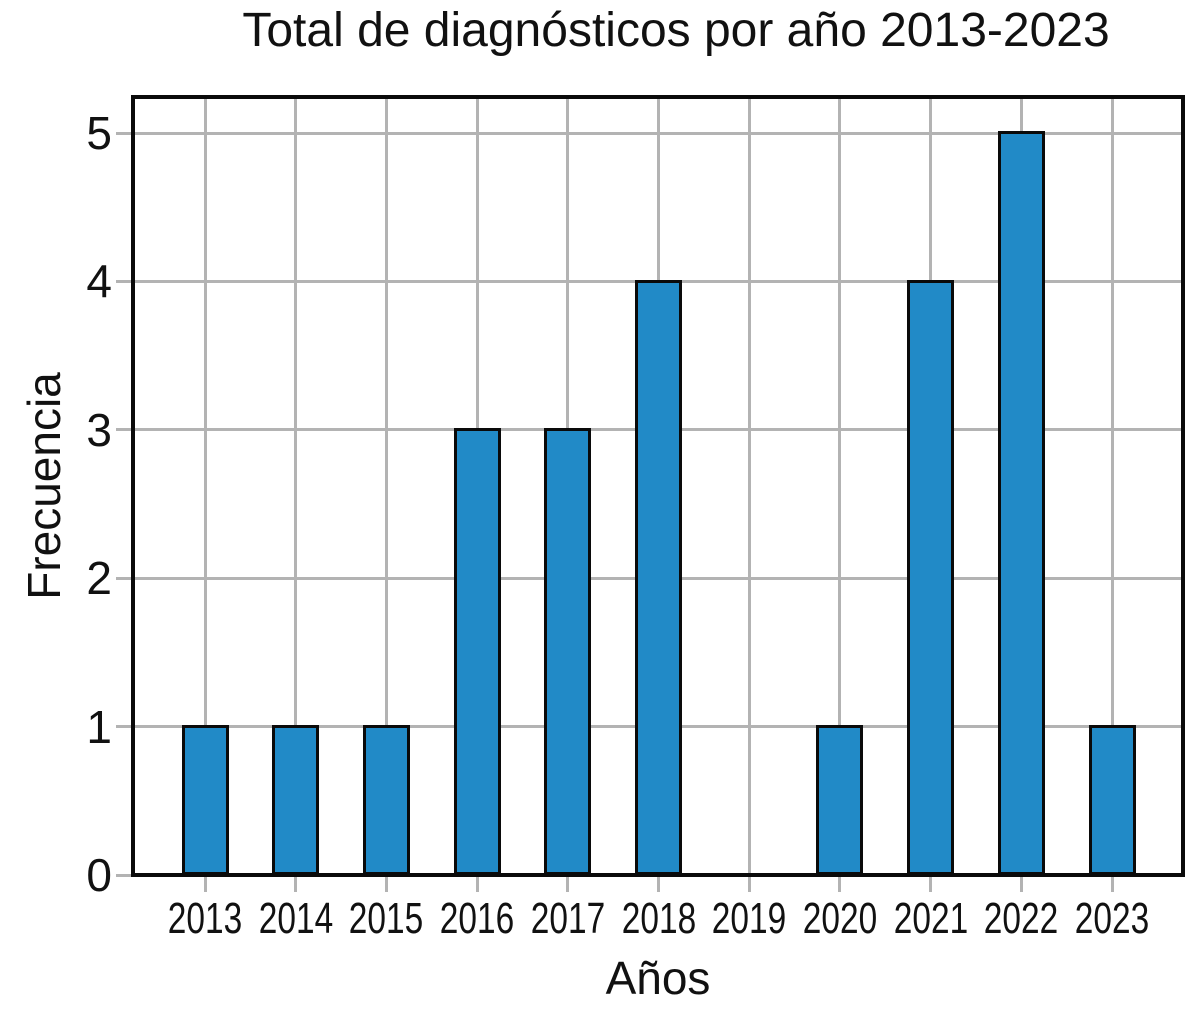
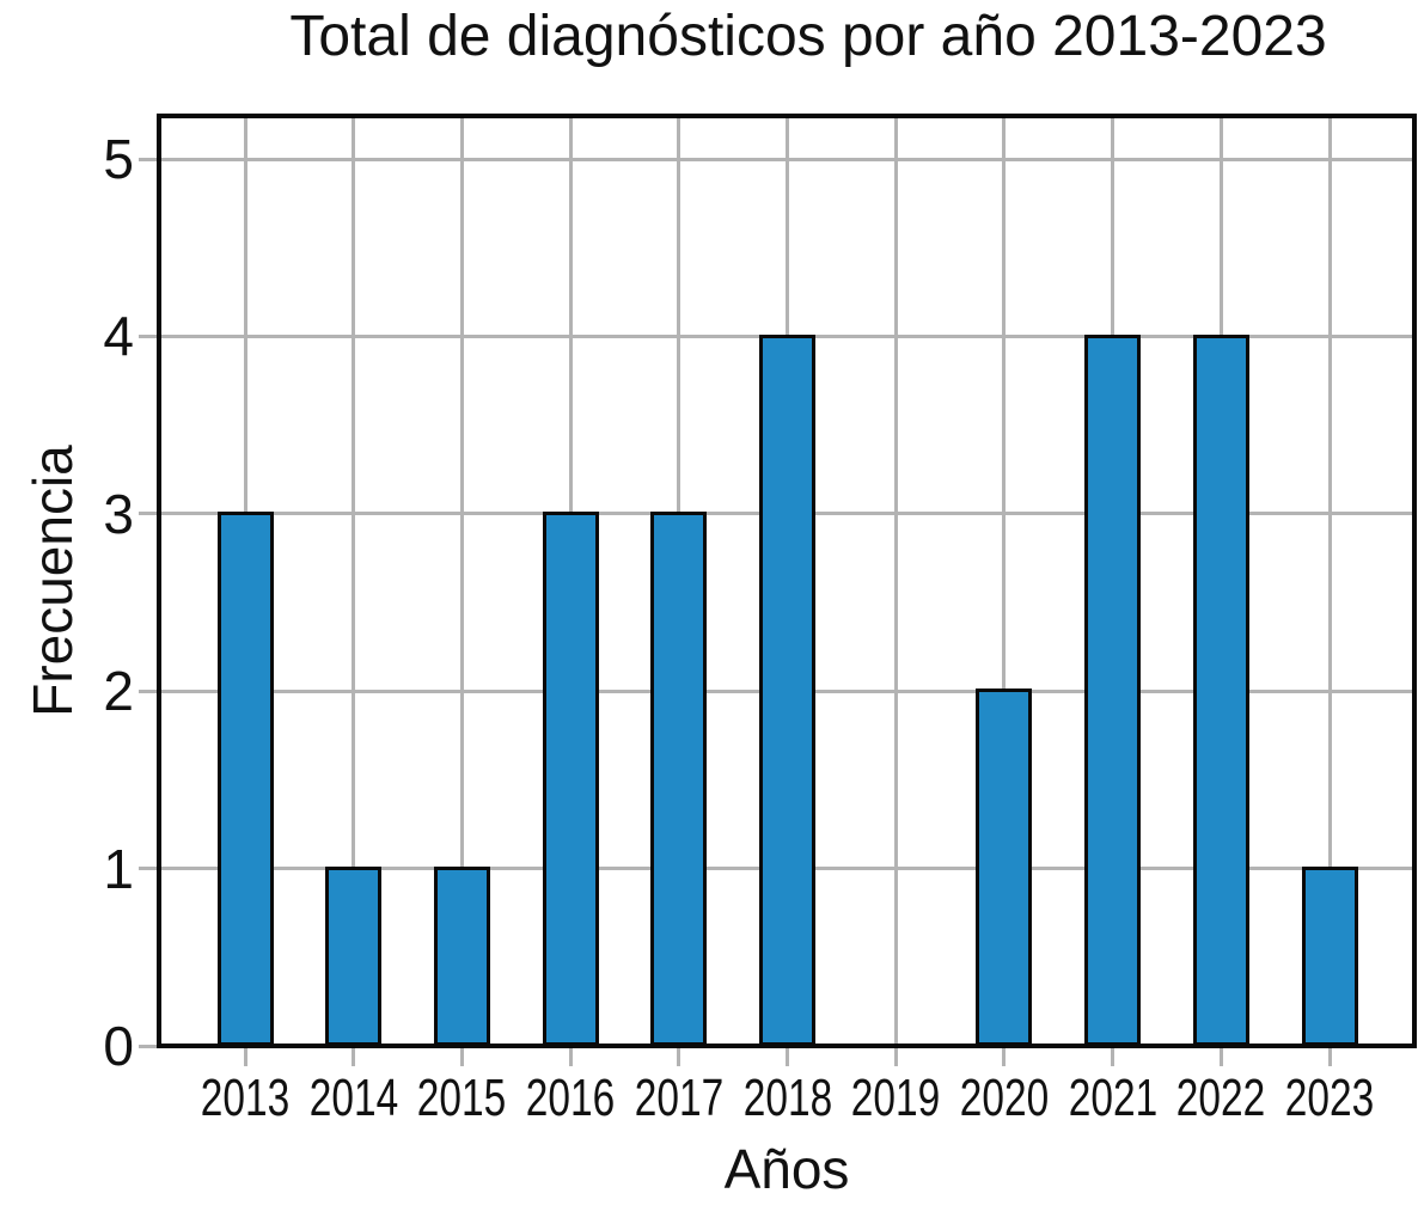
2013: 1 -> 3
2020: 1 -> 2
2022: 5 -> 4
